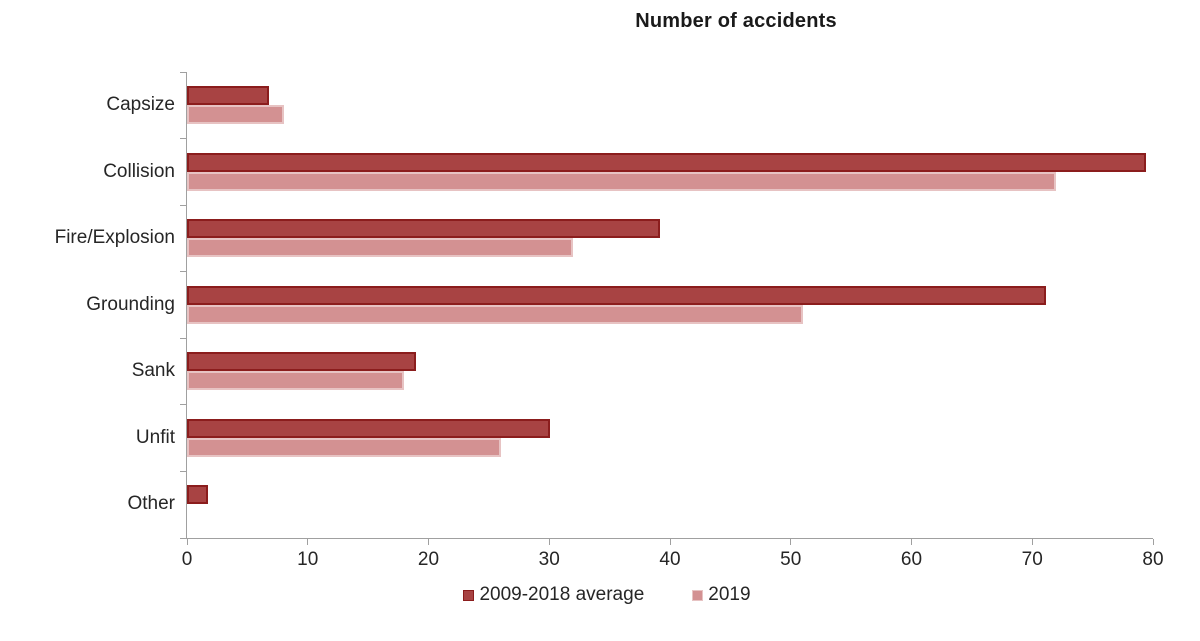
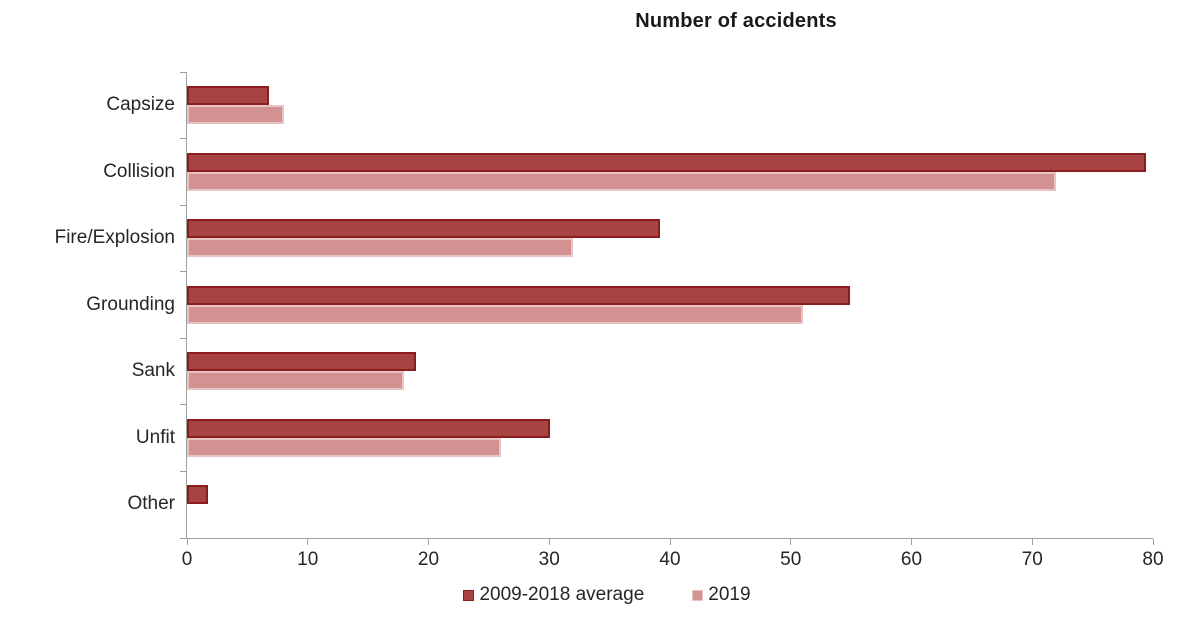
2009-2018 average/Grounding: 71.1 -> 54.9
